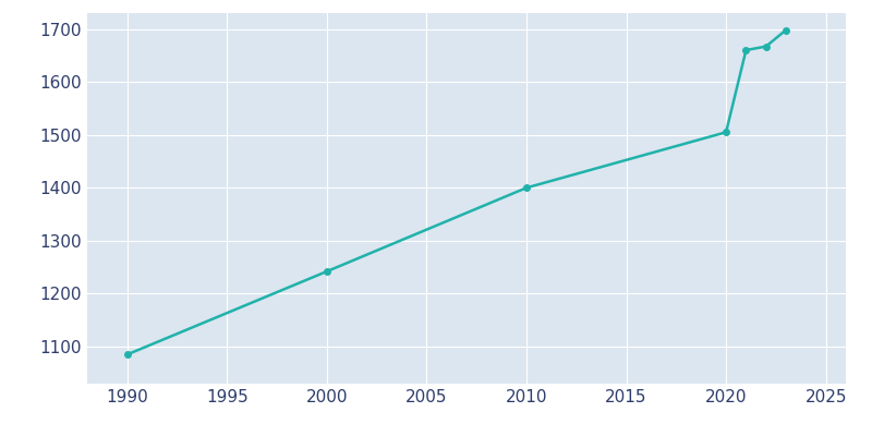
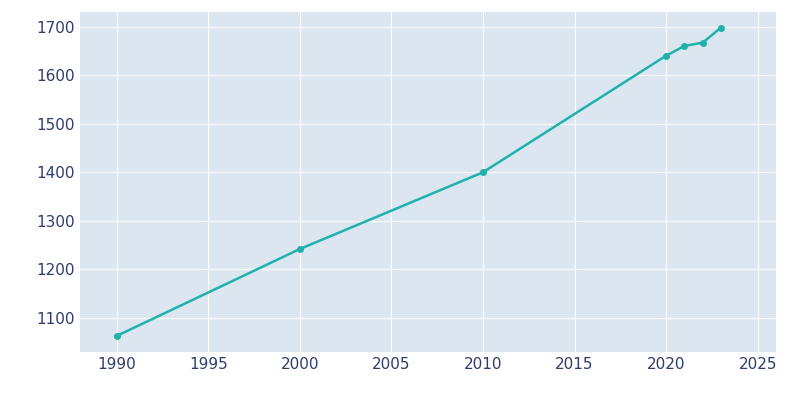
1990: 1085 -> 1063
2020: 1505 -> 1640
